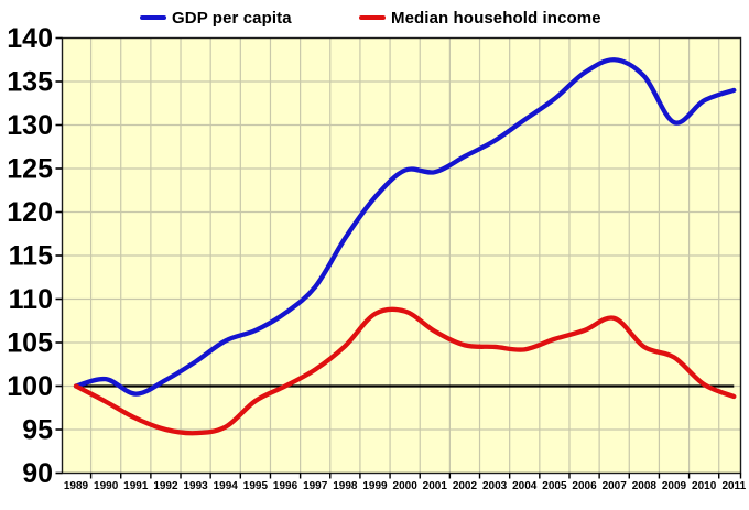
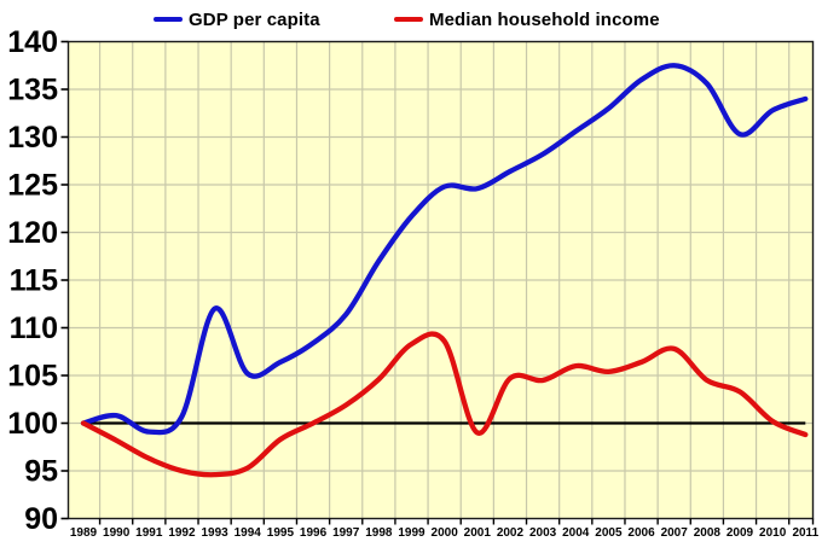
GDP per capita/1993: 103 -> 112
Median household income/2001: 106 -> 99
Median household income/2004: 104 -> 106
